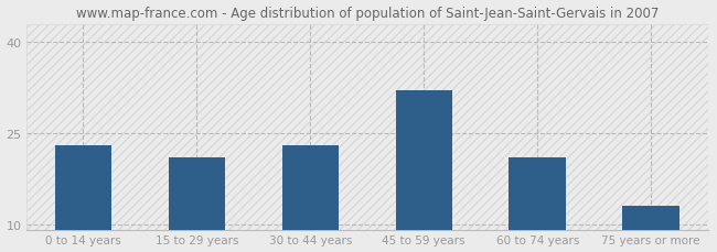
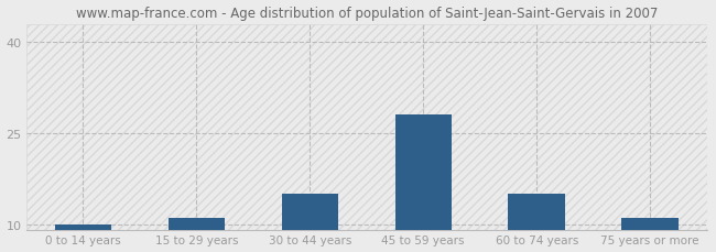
0 to 14 years: 23 -> 10
15 to 29 years: 21 -> 11
30 to 44 years: 23 -> 15
45 to 59 years: 32 -> 28
60 to 74 years: 21 -> 15
75 years or more: 13 -> 11
